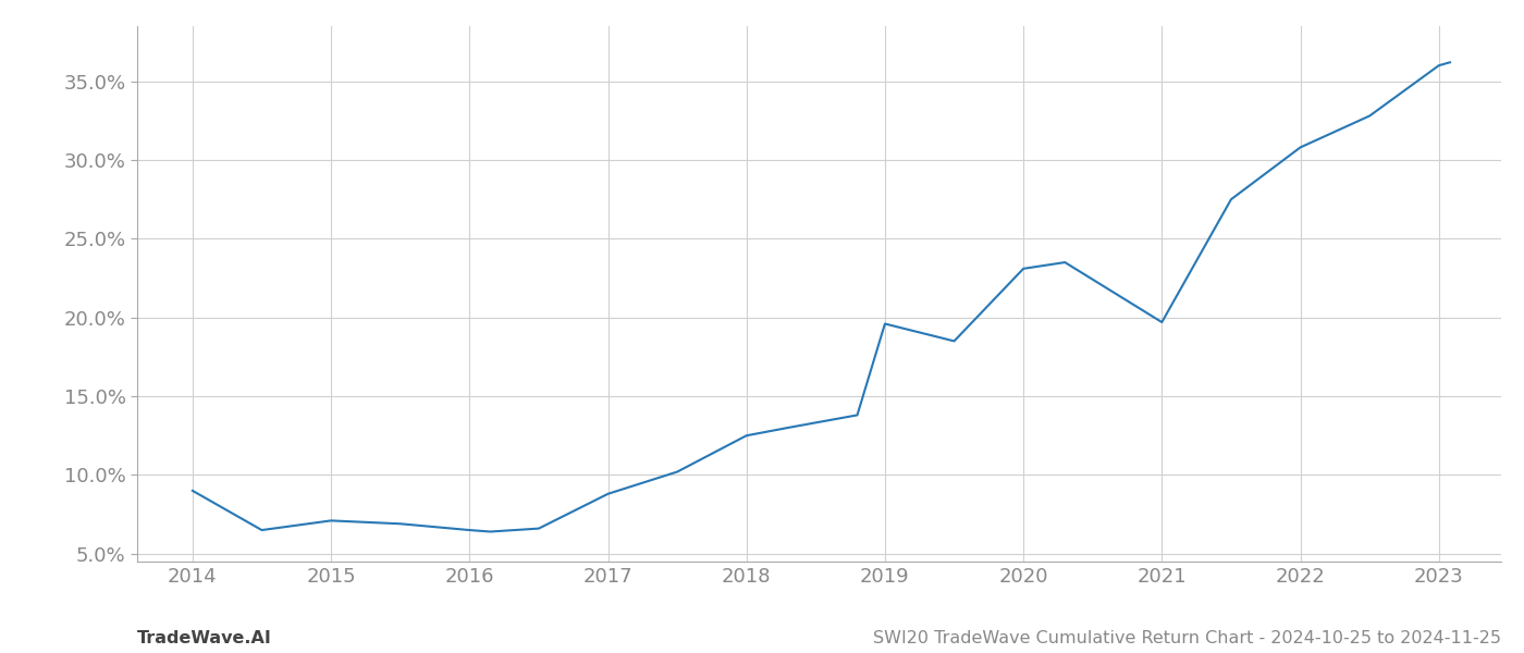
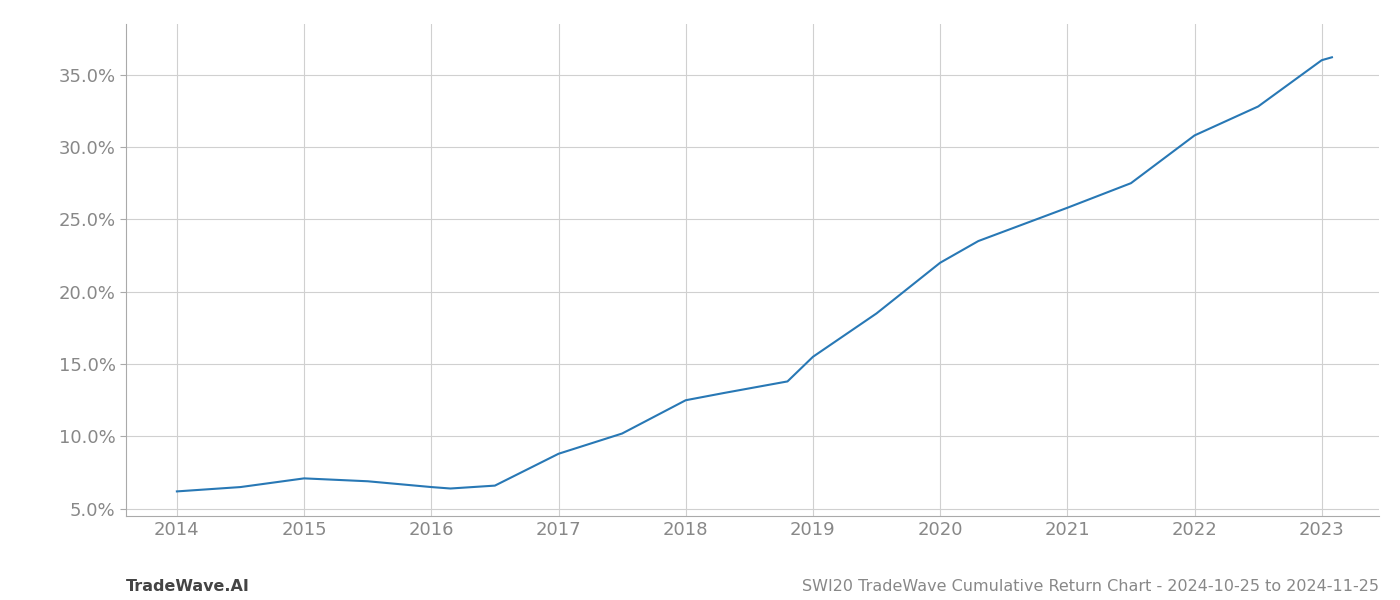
2014: 9.0% -> 6.2%
2019: 19.6% -> 15.5%
2020: 23.1% -> 22.0%
2021: 19.7% -> 25.8%
